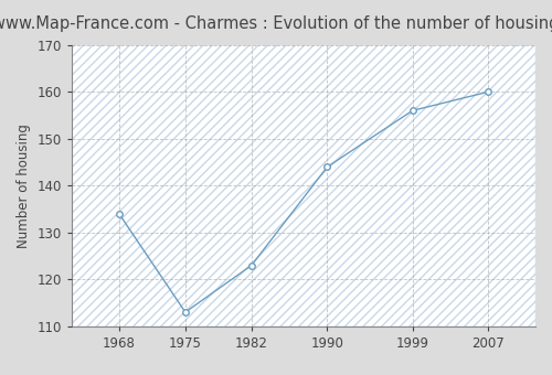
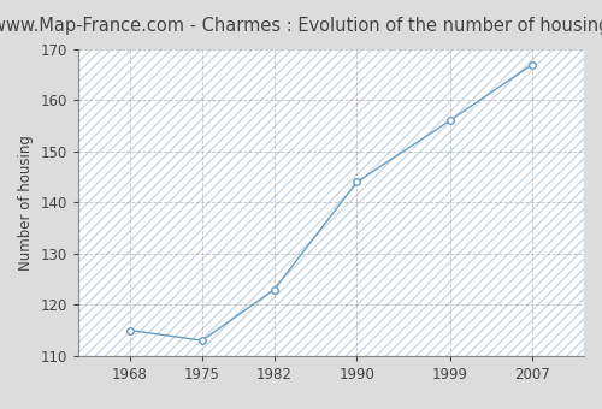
1968: 134 -> 115
2007: 160 -> 167
